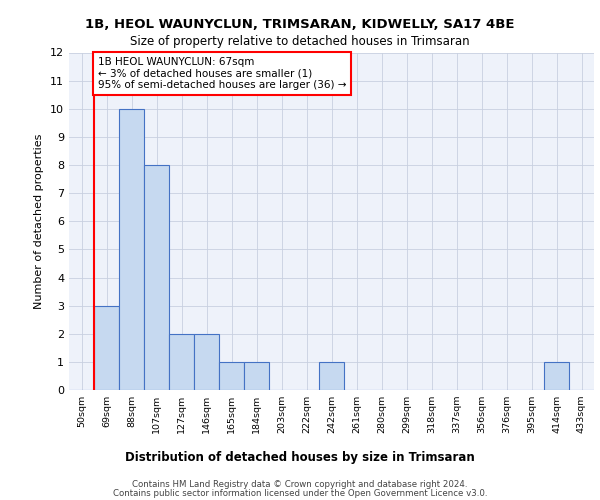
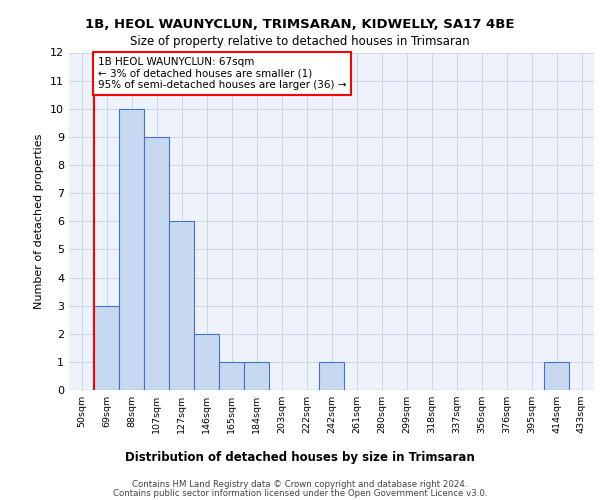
107sqm: 8 -> 9
127sqm: 2 -> 6
